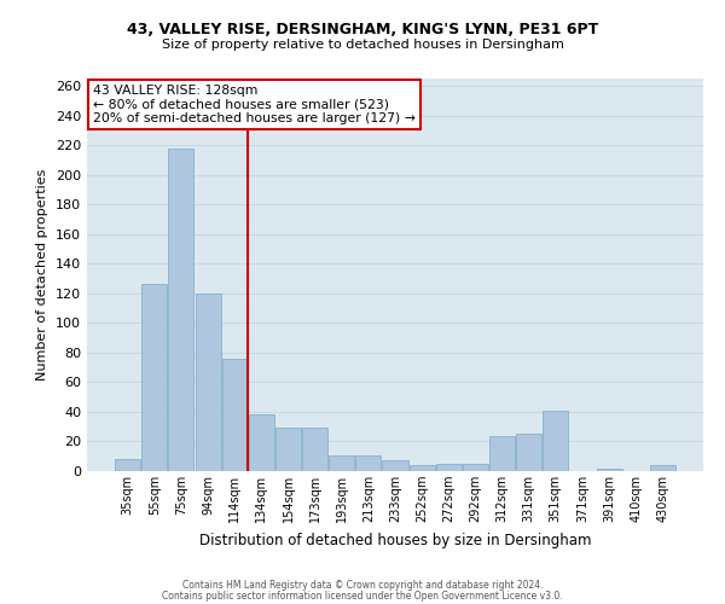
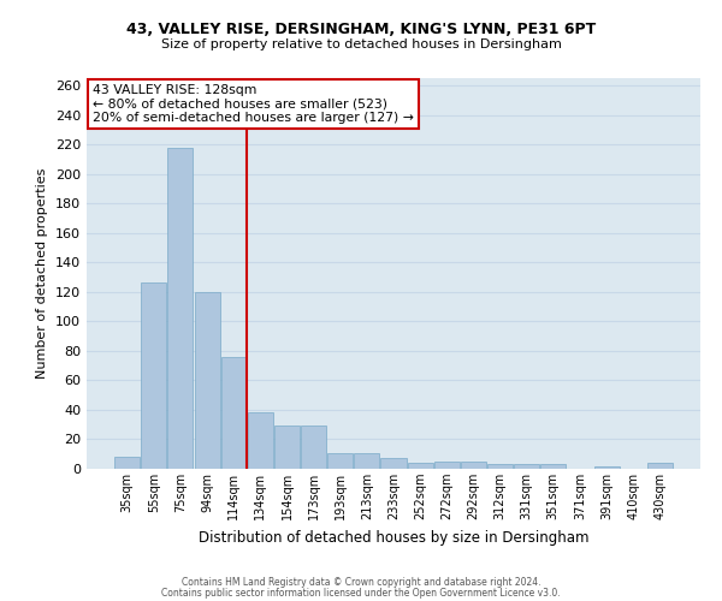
312sqm: 24 -> 3
331sqm: 25 -> 3
351sqm: 41 -> 3
